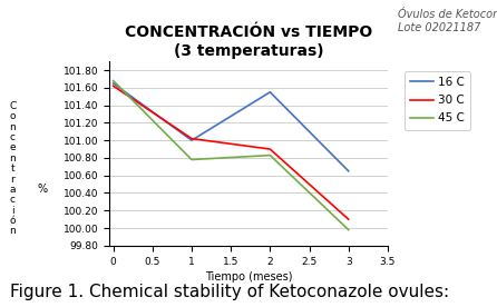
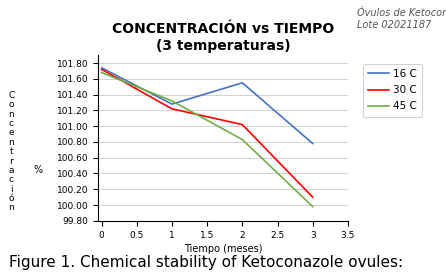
16 C/0: 101.65 -> 101.74
30 C/0: 101.62 -> 101.72
16 C/1: 101.00 -> 101.28
30 C/1: 101.02 -> 101.22
45 C/1: 100.78 -> 101.32
30 C/2: 100.90 -> 101.02
16 C/3: 100.65 -> 100.78
